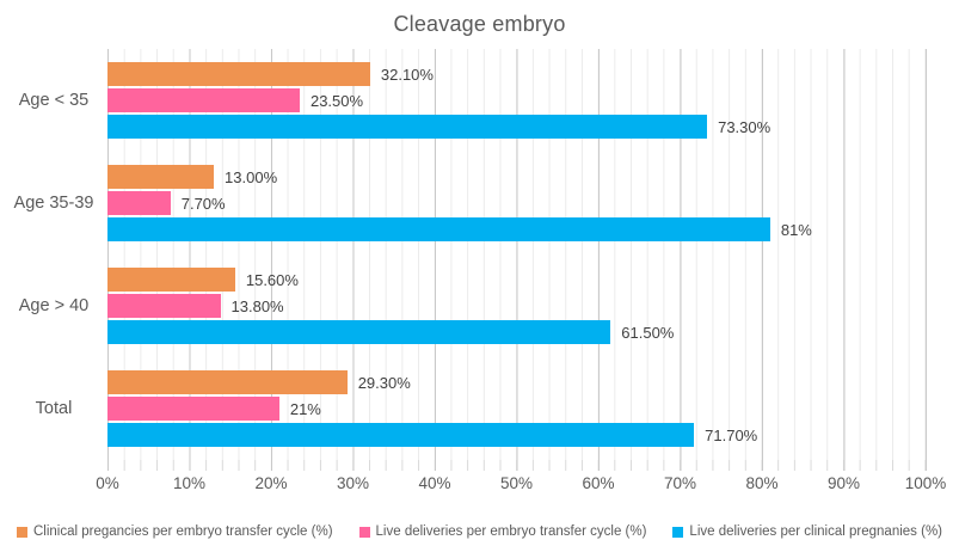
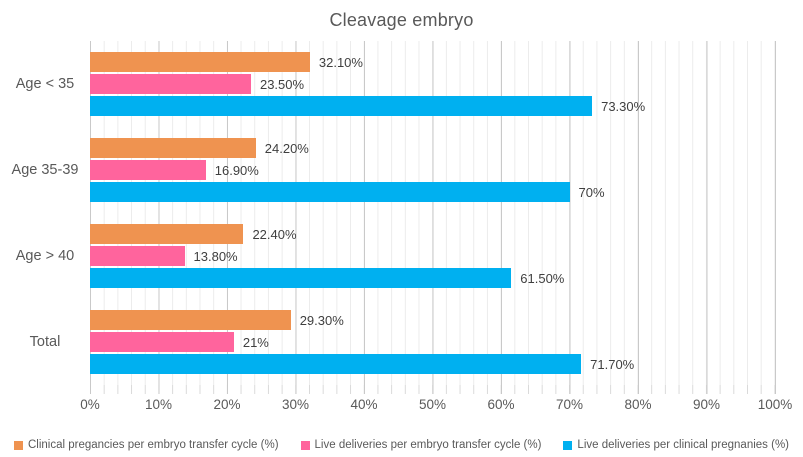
Clinical pregancies per embryo transfer cycle (%)/Age 35-39: 13.00% -> 24.20%
Live deliveries per embryo transfer cycle (%)/Age 35-39: 7.70% -> 16.90%
Live deliveries per clinical pregnanies (%)/Age 35-39: 81% -> 70%
Clinical pregancies per embryo transfer cycle (%)/Age > 40: 15.60% -> 22.40%
